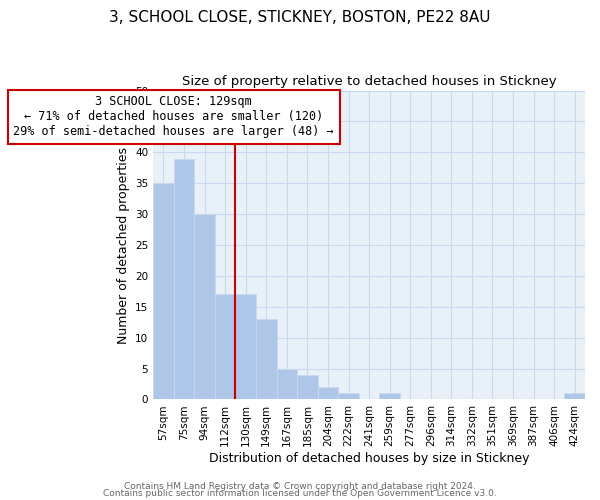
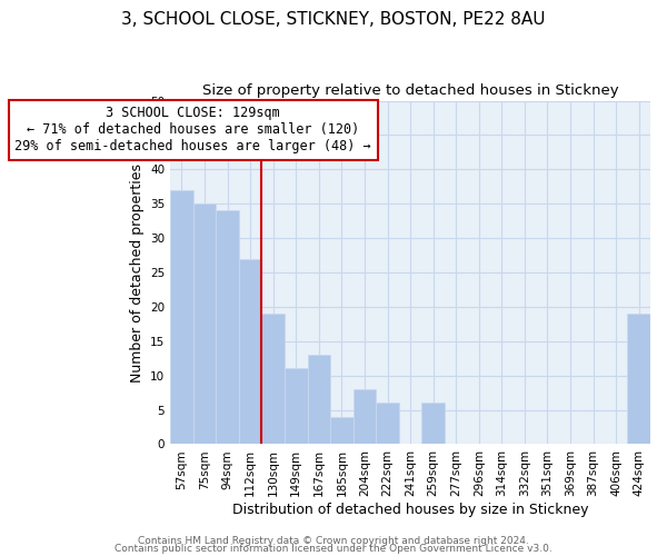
57sqm: 35 -> 37
75sqm: 39 -> 35
94sqm: 30 -> 34
112sqm: 17 -> 27
130sqm: 17 -> 19
149sqm: 13 -> 11
167sqm: 5 -> 13
204sqm: 2 -> 8
222sqm: 1 -> 6
259sqm: 1 -> 6
424sqm: 1 -> 19
